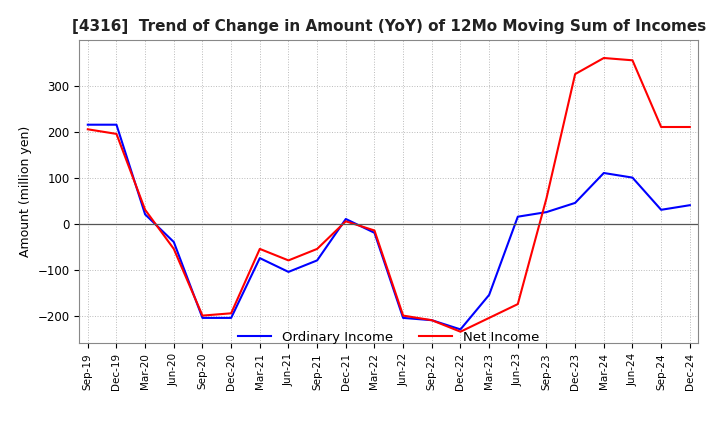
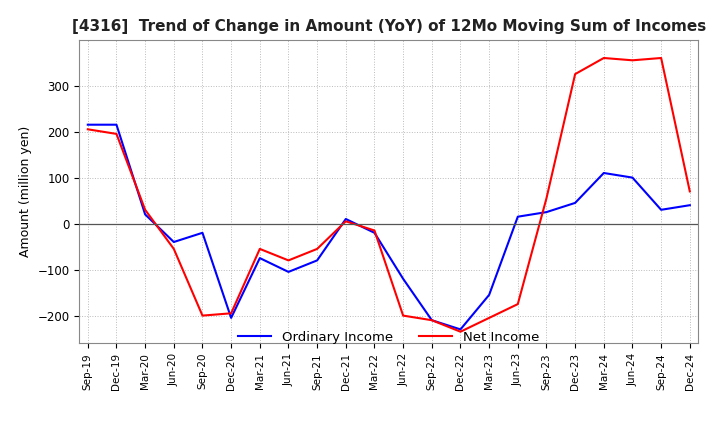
Ordinary Income/Sep-20: -205 -> -20
Ordinary Income/Jun-22: -205 -> -120
Net Income/Sep-24: 210 -> 360
Net Income/Dec-24: 210 -> 70
